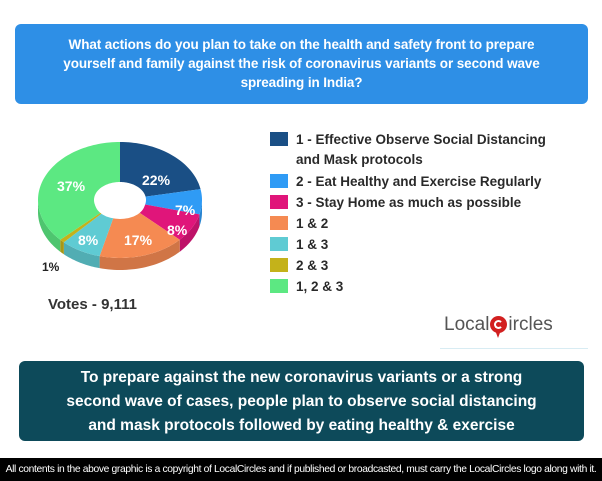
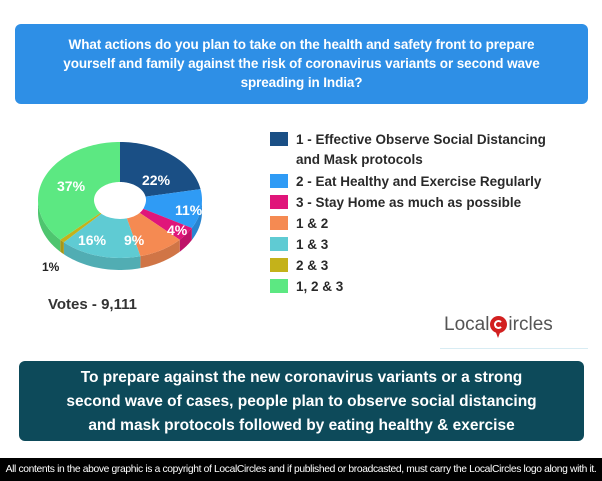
2 - Eat Healthy and Exercise Regularly: 7% -> 11%
3 - Stay Home as much as possible: 8% -> 4%
1 & 2: 17% -> 9%
1 & 3: 8% -> 16%
